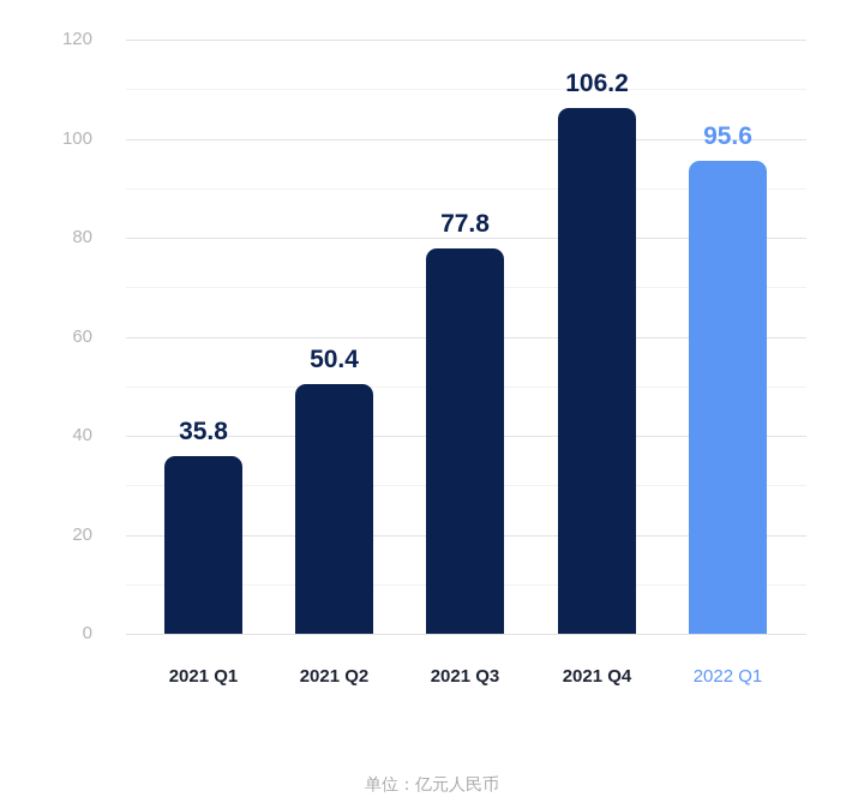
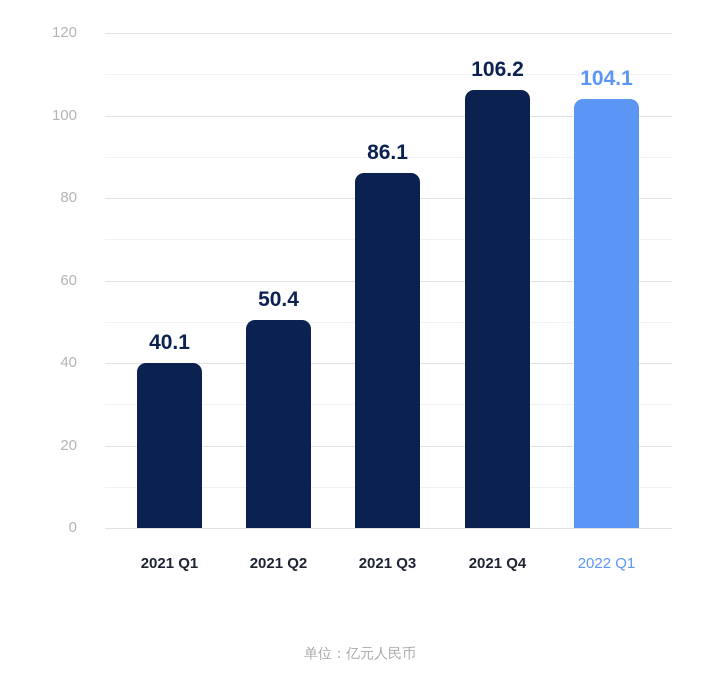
2021 Q1: 35.8 -> 40.1
2021 Q3: 77.8 -> 86.1
2022 Q1: 95.6 -> 104.1
